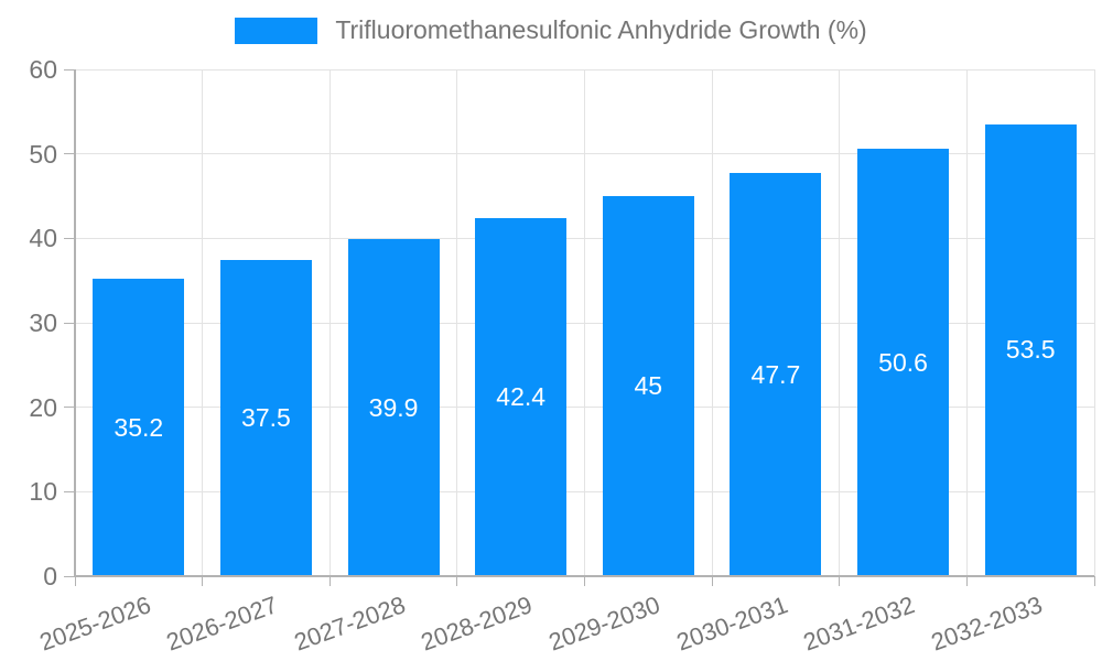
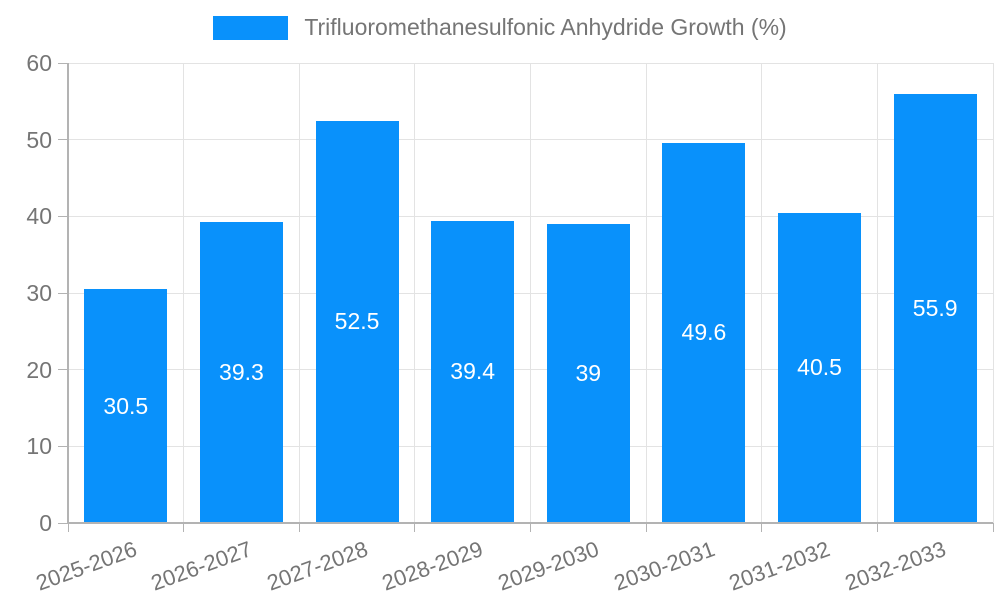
2025-2026: 35.2 -> 30.5
2026-2027: 37.5 -> 39.3
2027-2028: 39.9 -> 52.5
2028-2029: 42.4 -> 39.4
2029-2030: 45 -> 39
2030-2031: 47.7 -> 49.6
2031-2032: 50.6 -> 40.5
2032-2033: 53.5 -> 55.9
